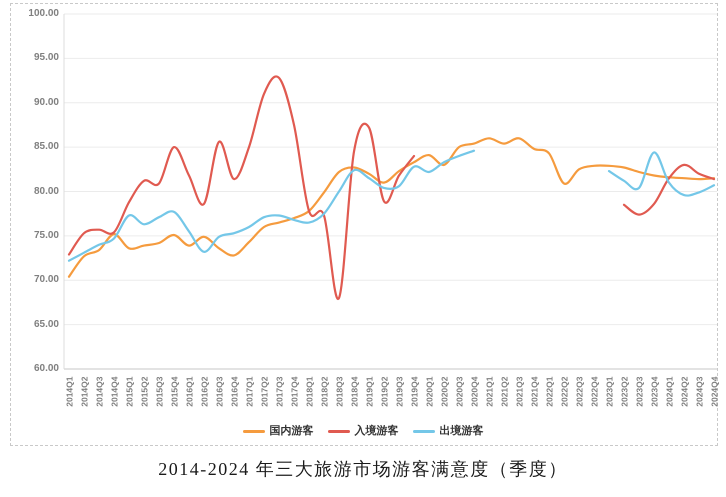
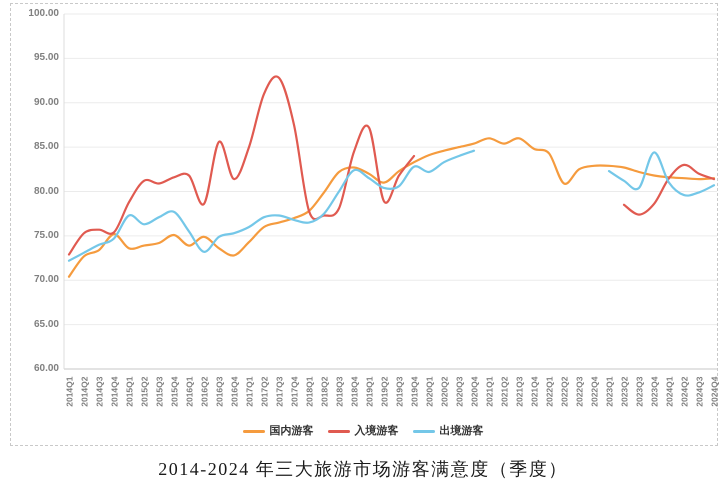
入境游客/2015Q4: 85 -> 82
入境游客/2018Q3: 68 -> 78
国内游客/2020Q2: 83 -> 85
